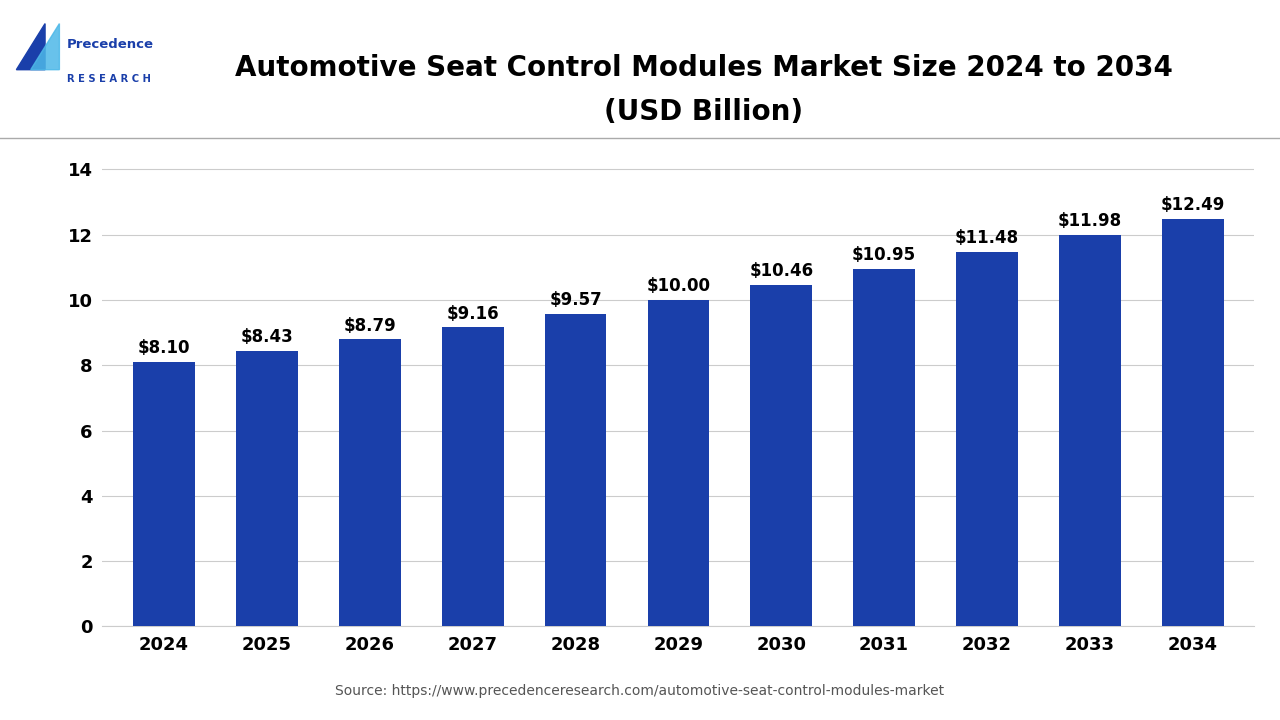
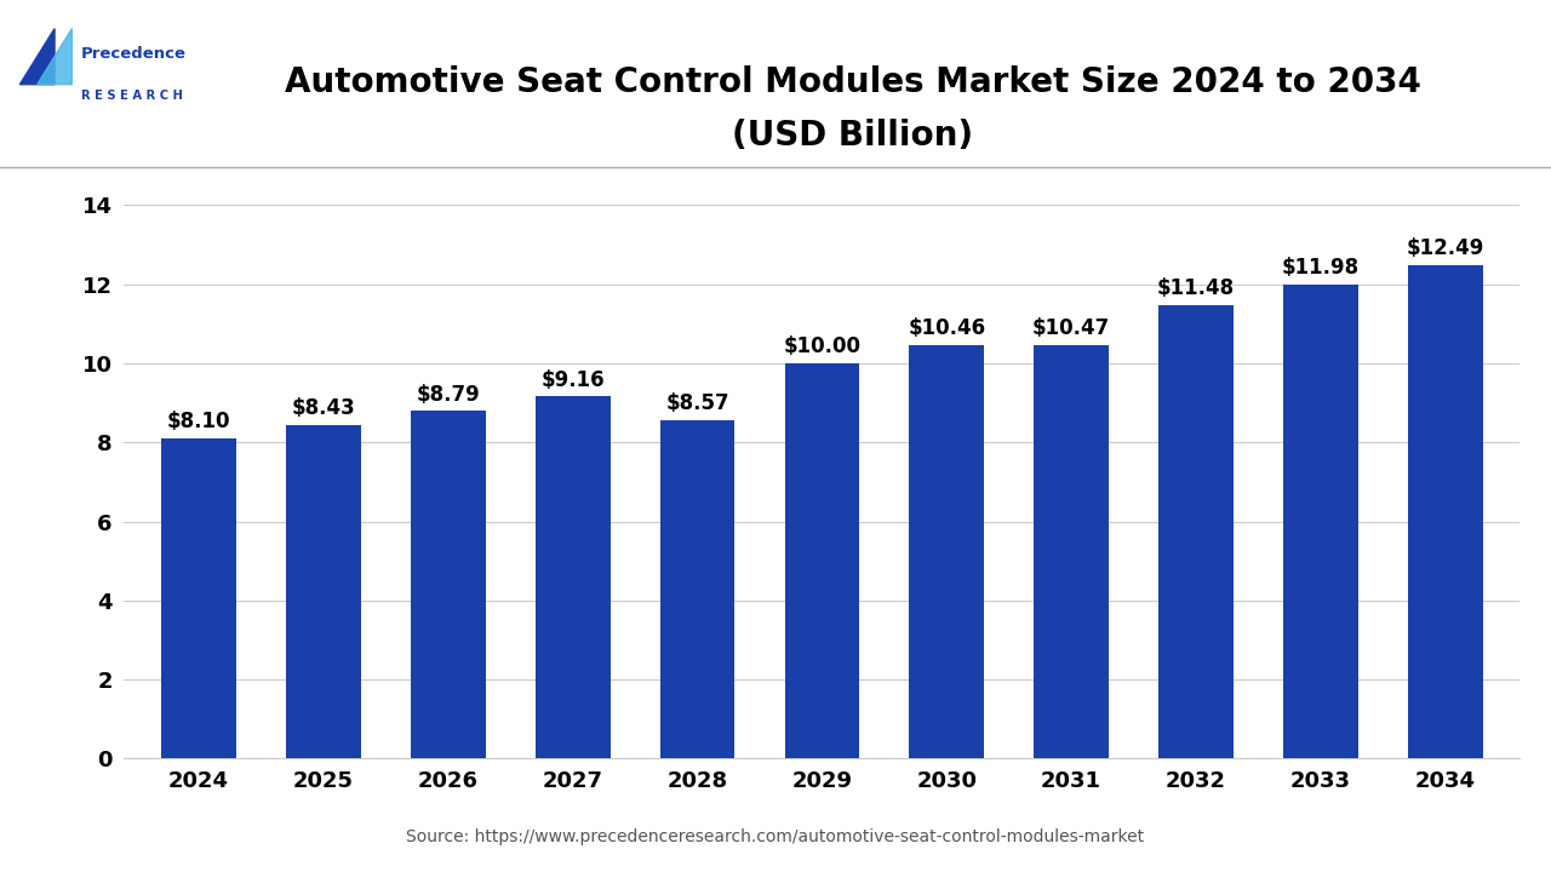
2028: $9.57 -> $8.57
2031: $10.95 -> $10.47
